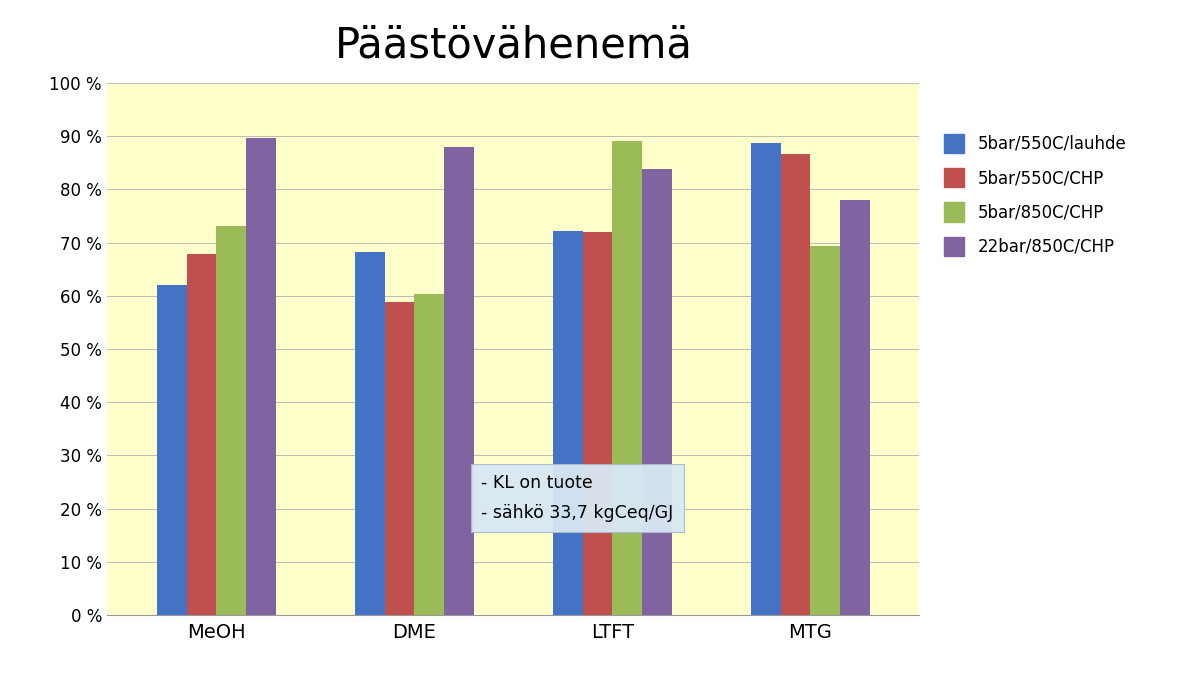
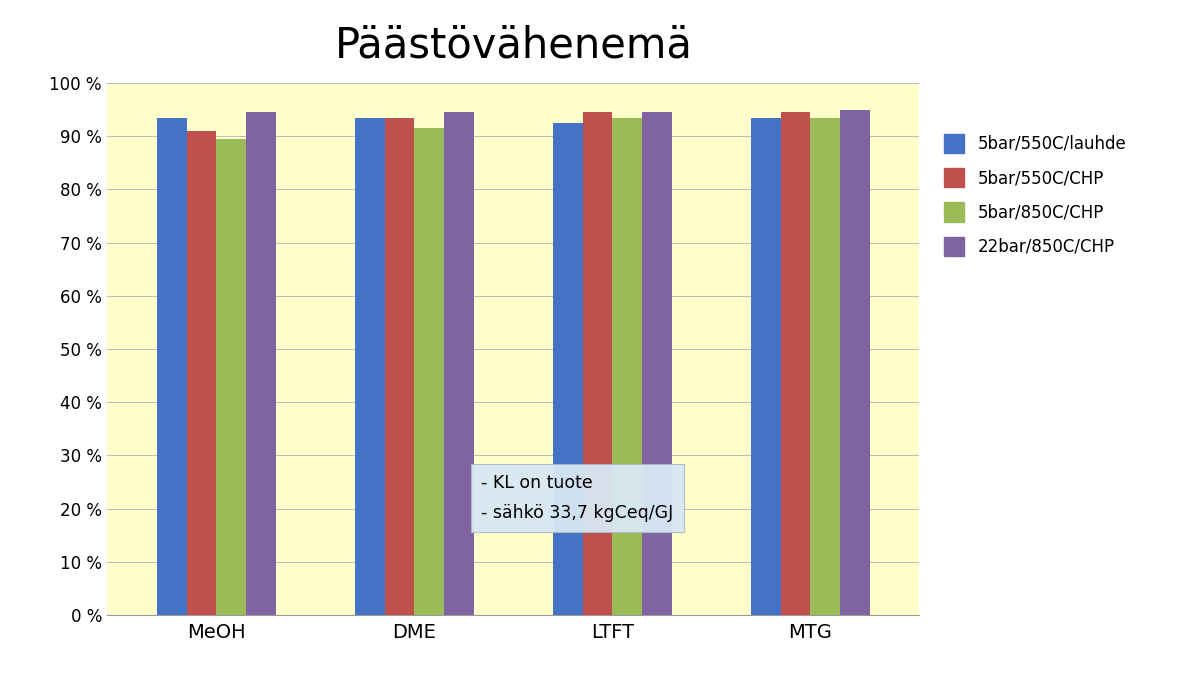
5bar/550C/lauhde/MeOH: 62.0 % -> 93.5 %
5bar/550C/CHP/MeOH: 67.8 % -> 91.0 %
5bar/850C/CHP/MeOH: 73.2 % -> 89.5 %
22bar/850C/CHP/MeOH: 89.6 % -> 94.5 %
5bar/550C/lauhde/DME: 68.2 % -> 93.5 %
5bar/550C/CHP/DME: 58.8 % -> 93.5 %
5bar/850C/CHP/DME: 60.4 % -> 91.5 %
22bar/850C/CHP/DME: 88.0 % -> 94.5 %
5bar/550C/lauhde/LTFT: 72.2 % -> 92.5 %
5bar/550C/CHP/LTFT: 72.0 % -> 94.5 %
5bar/850C/CHP/LTFT: 89.0 % -> 93.5 %
22bar/850C/CHP/LTFT: 83.8 % -> 94.5 %
5bar/550C/lauhde/MTG: 88.8 % -> 93.5 %
5bar/550C/CHP/MTG: 86.6 % -> 94.5 %
5bar/850C/CHP/MTG: 69.4 % -> 93.5 %
22bar/850C/CHP/MTG: 78.0 % -> 95.0 %
